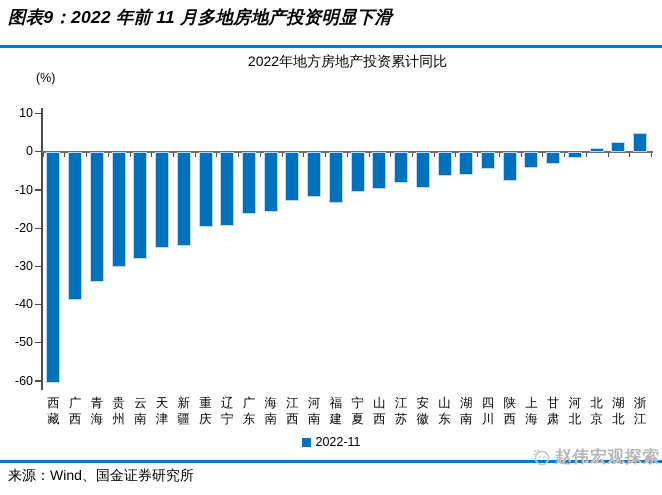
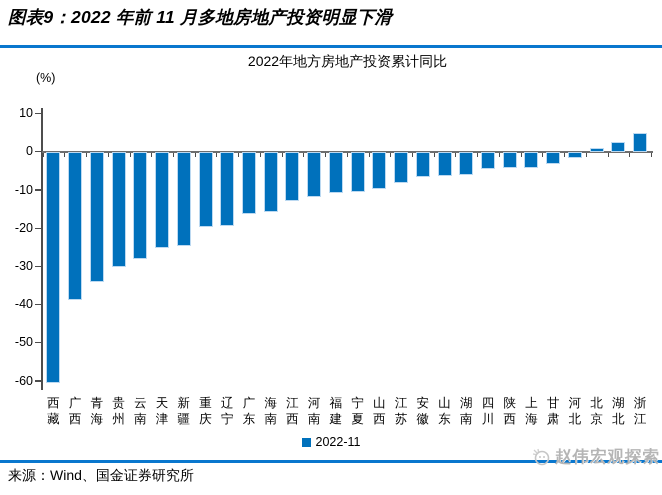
福建: -13 -> -10
安徽: -9 -> -6
陕西: -7 -> -4
